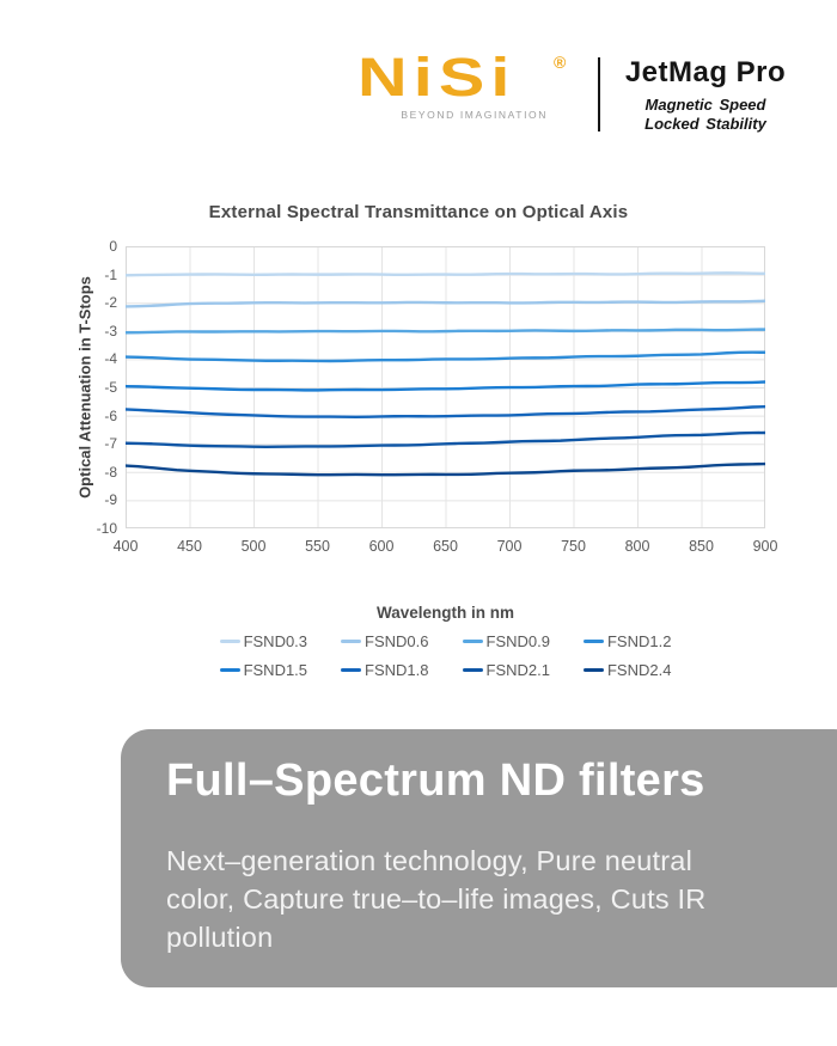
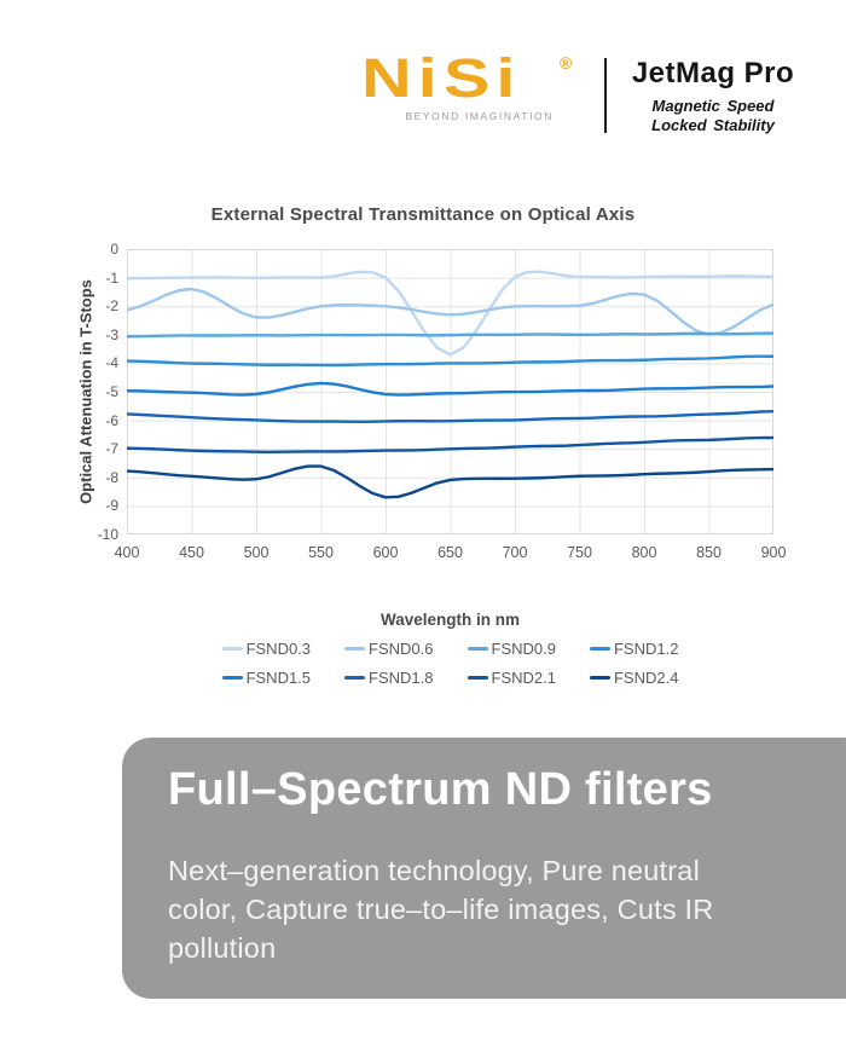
FSND0.6/450: -2.0 -> -1.4
FSND0.6/500: -2.0 -> -2.4
FSND1.5/550: -5.1 -> -4.7
FSND2.4/550: -8.1 -> -7.6
FSND2.4/600: -8.1 -> -8.7
FSND0.3/650: -1.0 -> -3.7
FSND0.6/650: -2.0 -> -2.3
FSND0.6/800: -2.0 -> -1.6
FSND0.6/850: -2.0 -> -3.0
